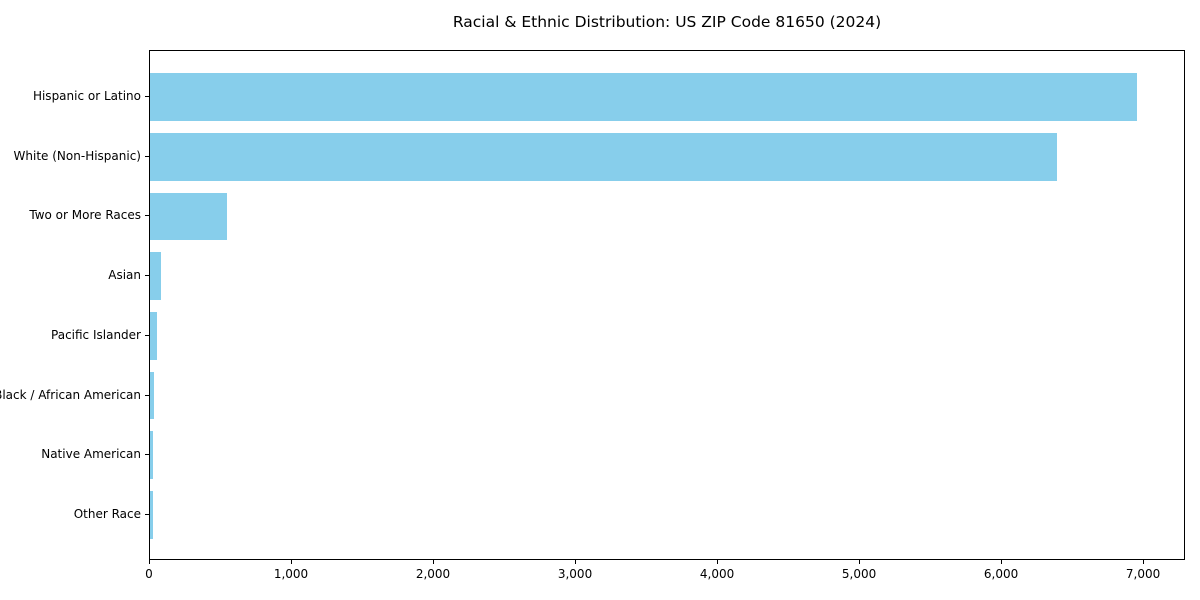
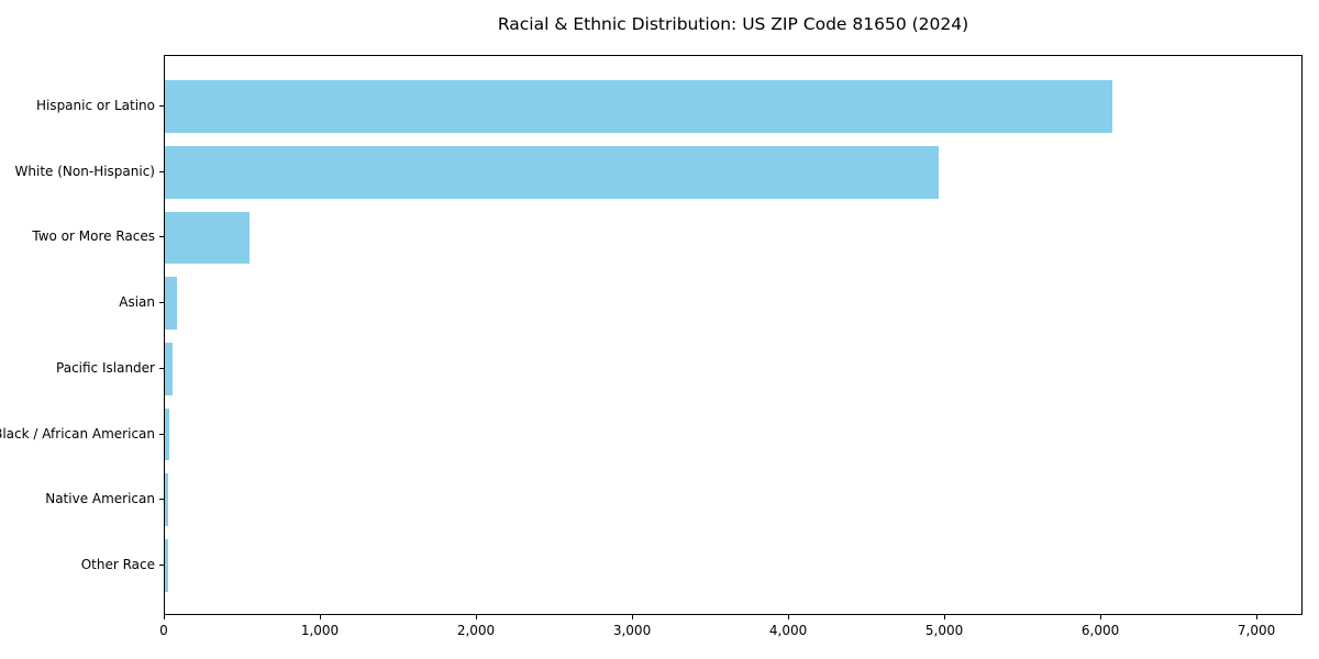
Hispanic or Latino: 6950 -> 6070
White (Non-Hispanic): 6390 -> 4960
